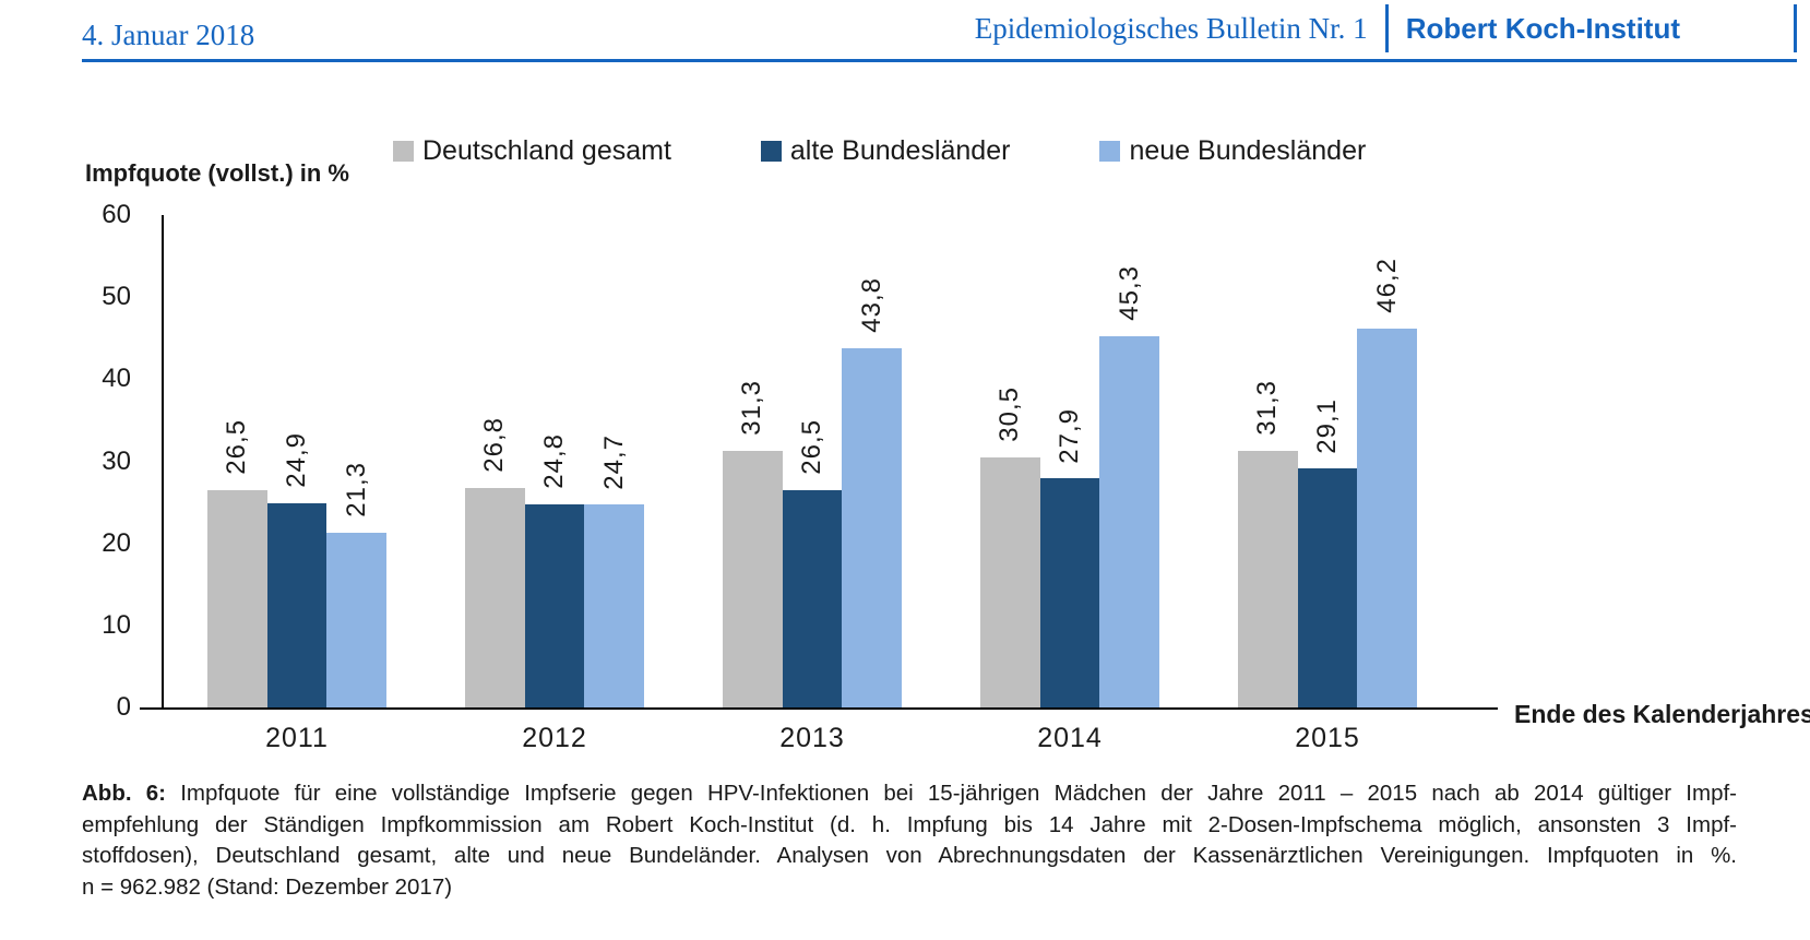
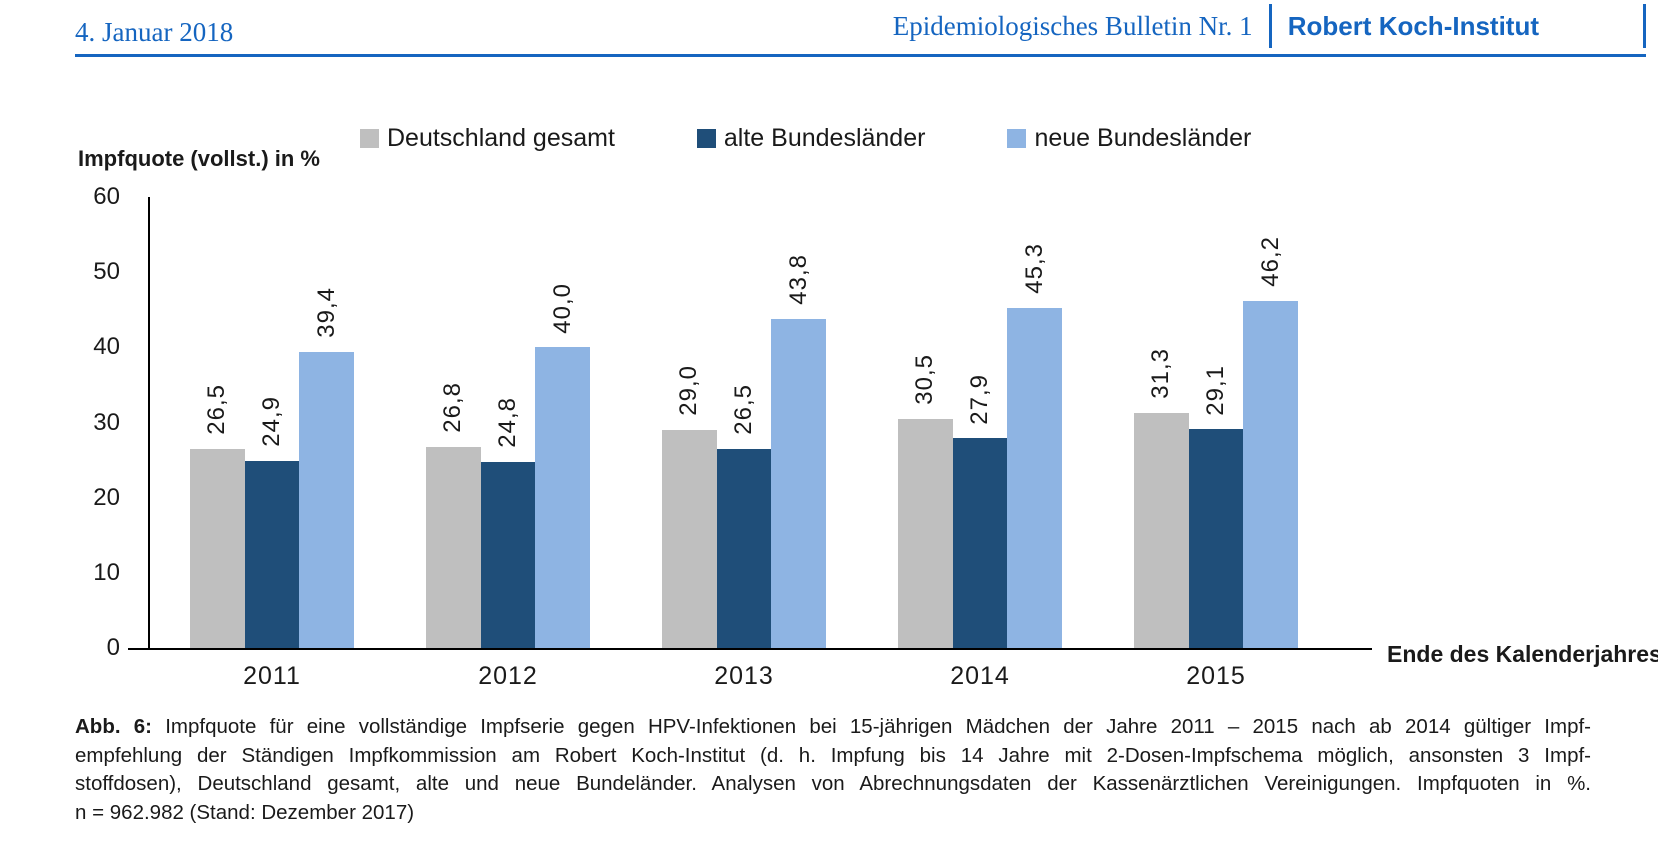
neue Bundesländer/2011: 21,3 -> 39,4
neue Bundesländer/2012: 24,7 -> 40,0
Deutschland gesamt/2013: 31,3 -> 29,0
